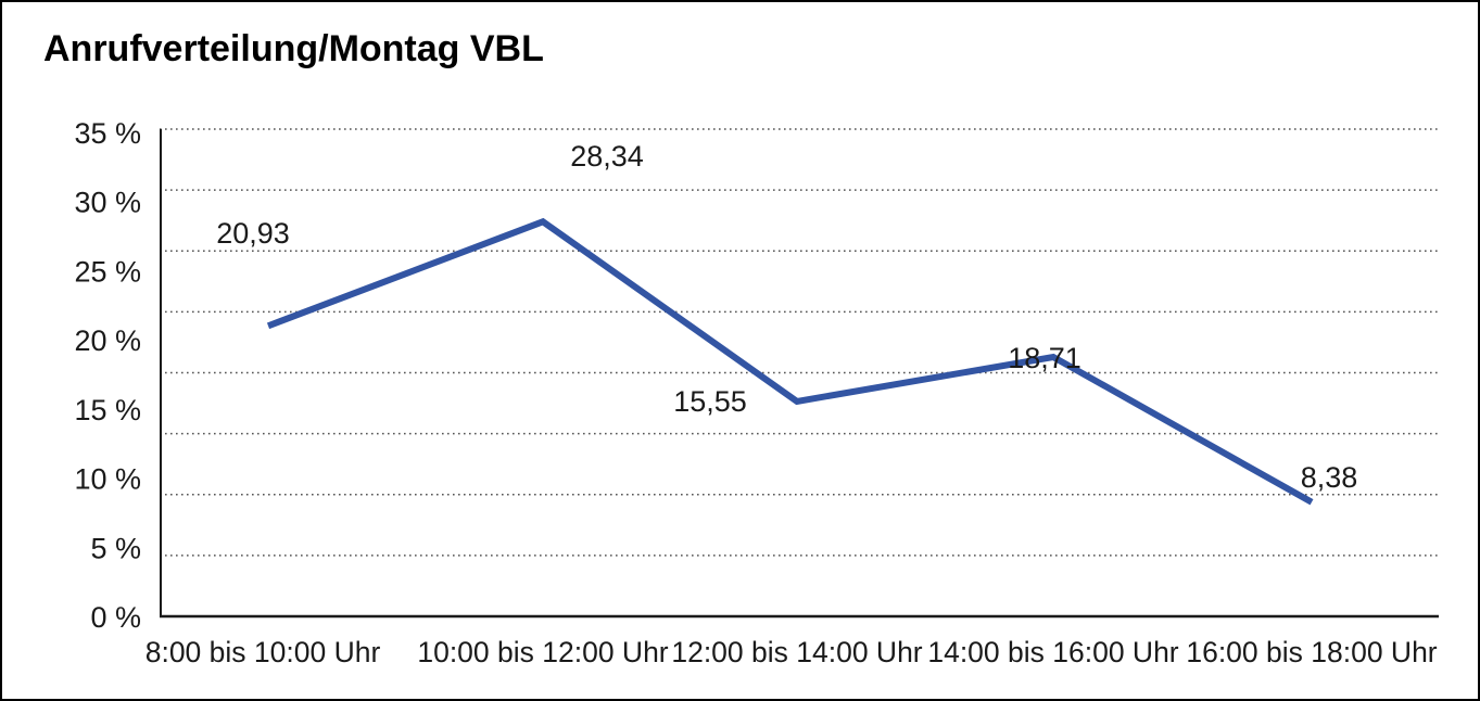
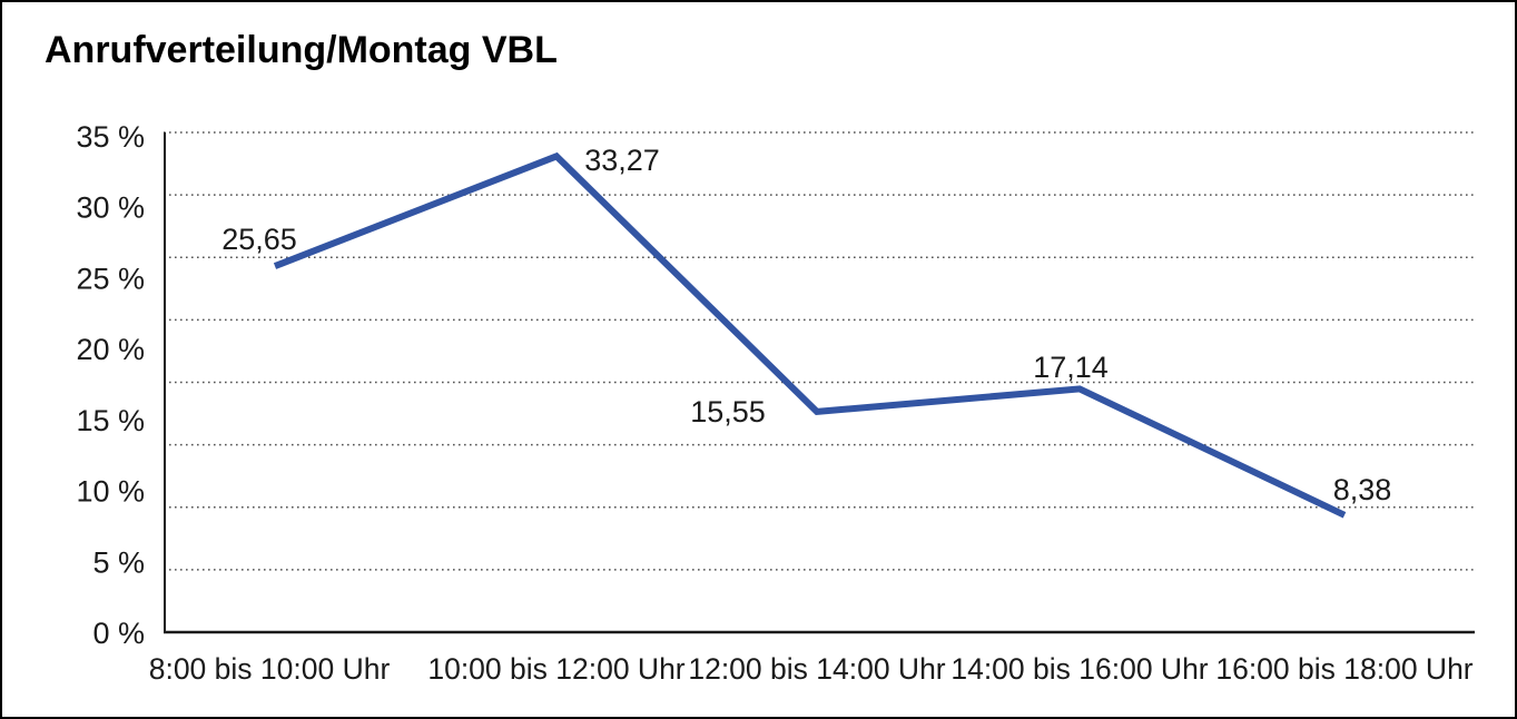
8:00 bis 10:00 Uhr: 20,93 -> 25,65
10:00 bis 12:00 Uhr: 28,34 -> 33,27
14:00 bis 16:00 Uhr: 18,71 -> 17,14
